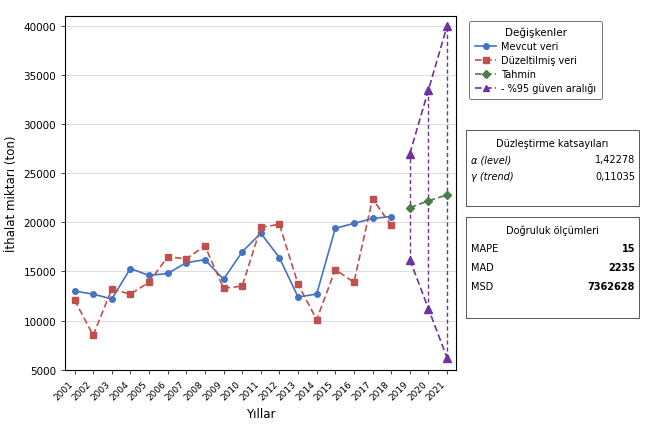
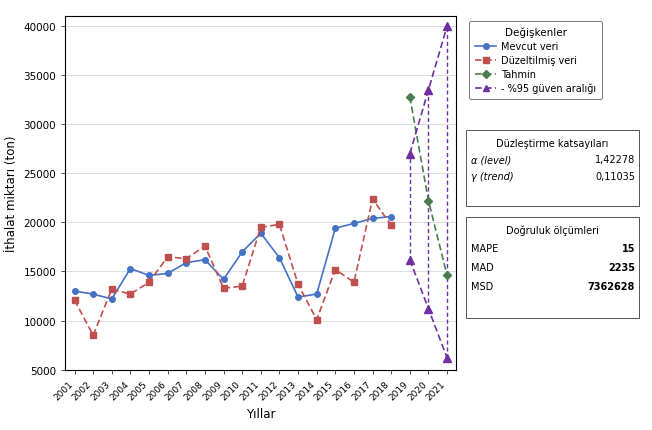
Tahmin/2019: 21500 -> 32800
Tahmin/2021: 22800 -> 14600
